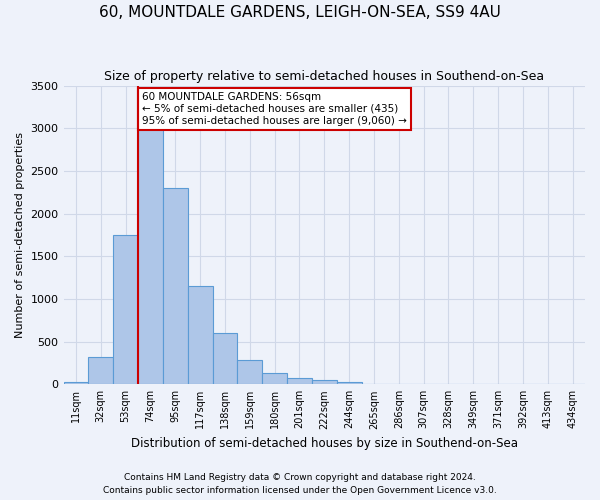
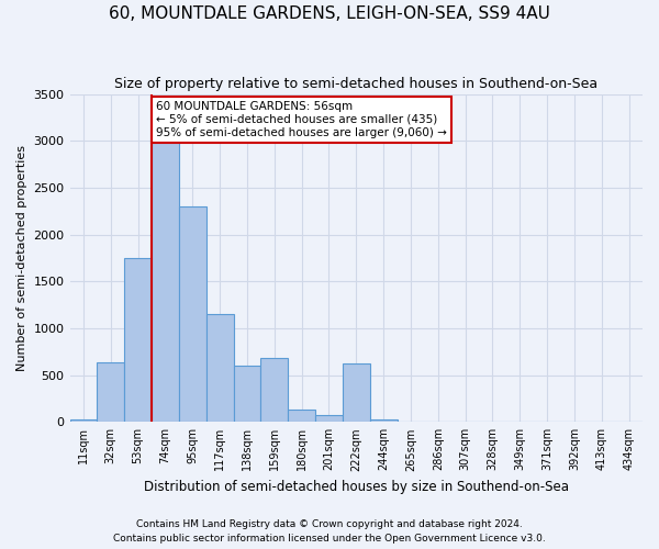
32sqm: 320 -> 640
159sqm: 280 -> 680
222sqm: 50 -> 620
